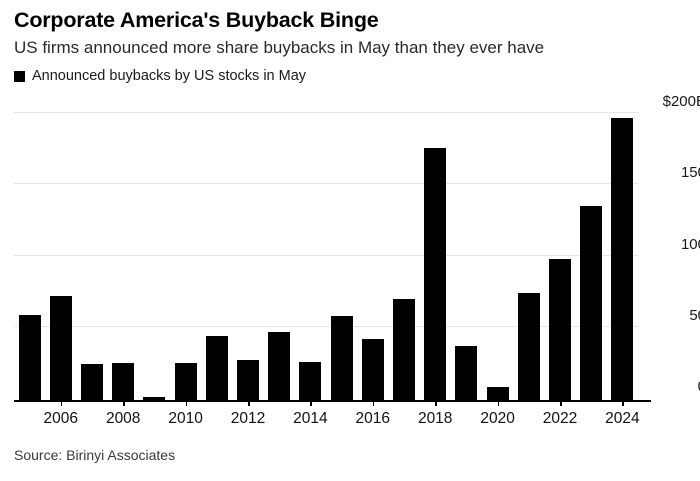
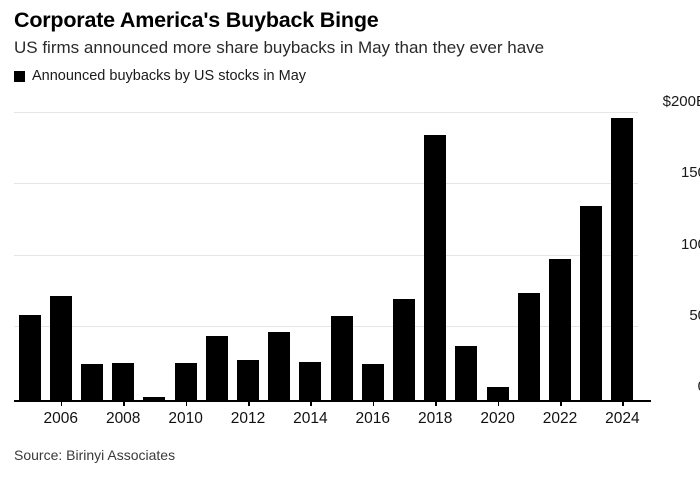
2016: $43B -> $25B
2018: $177B -> $186B
